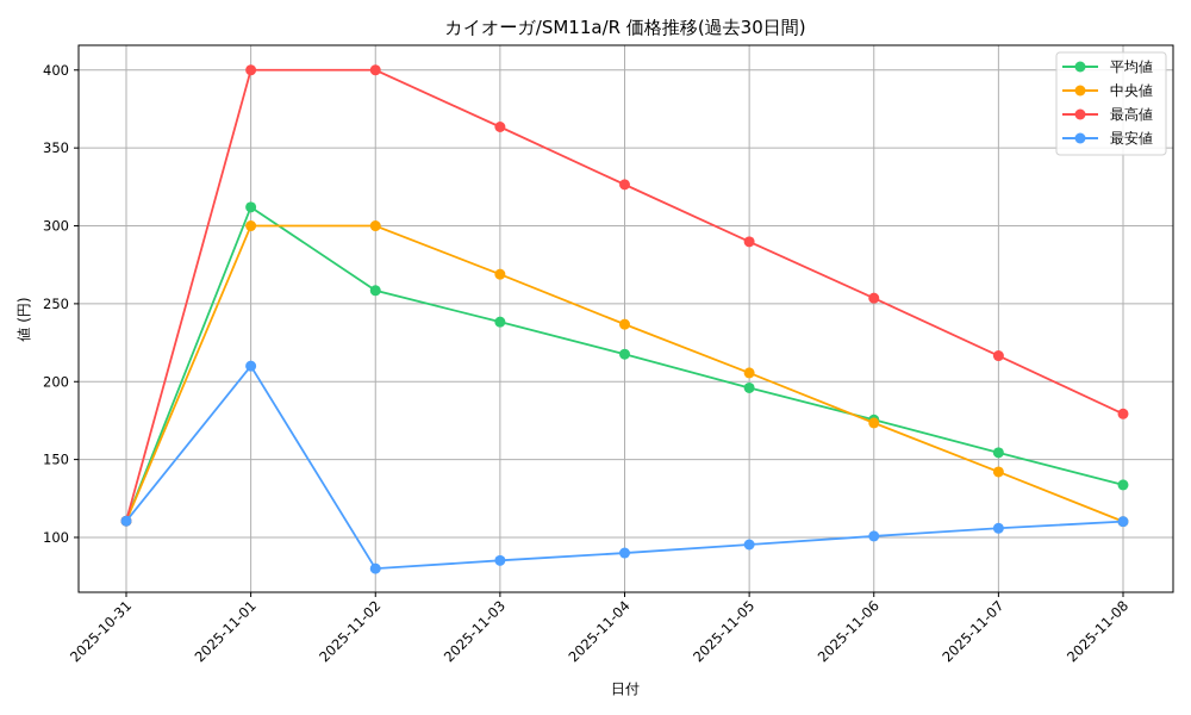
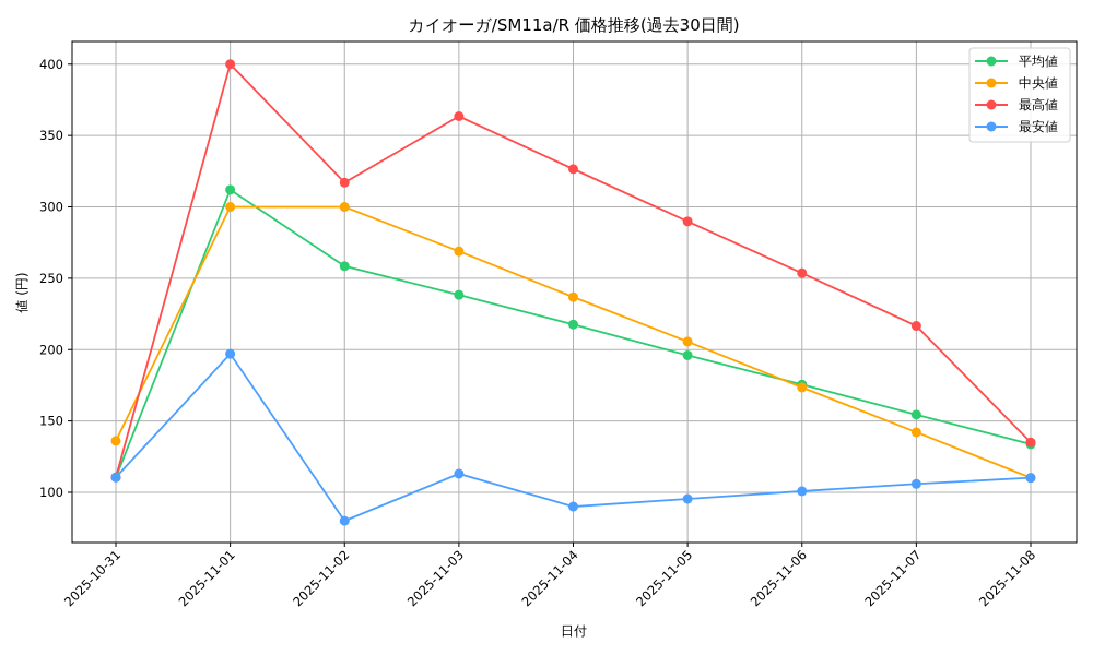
中央値/2025-10-31: 110 -> 136
最安値/2025-11-01: 210 -> 197
最高値/2025-11-02: 400 -> 317
最安値/2025-11-03: 85 -> 113
最高値/2025-11-08: 179 -> 135
